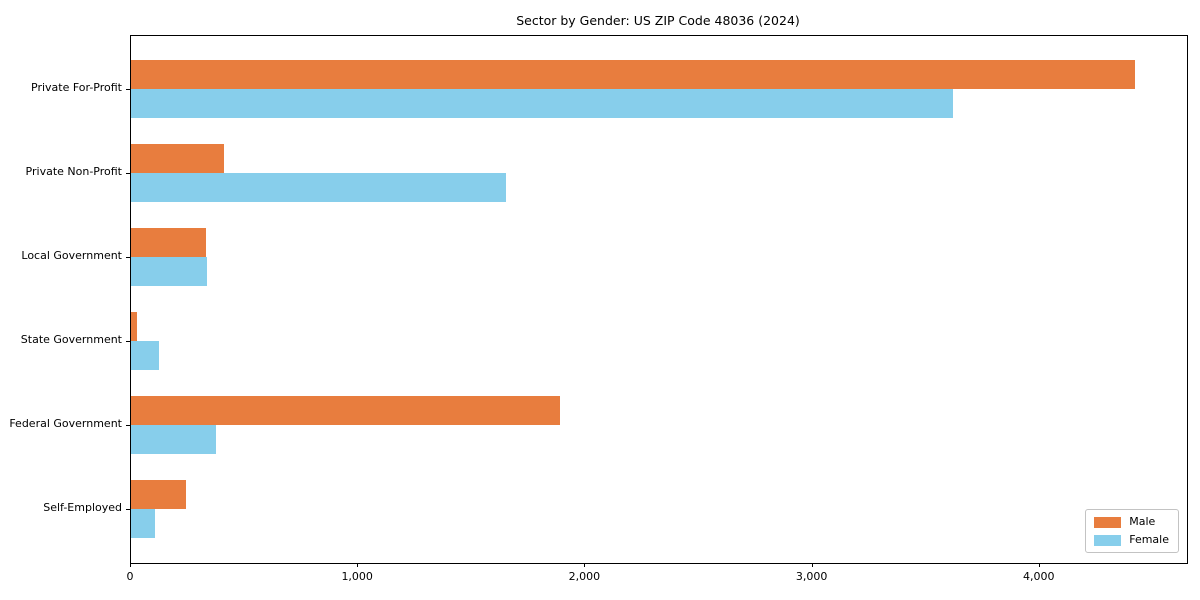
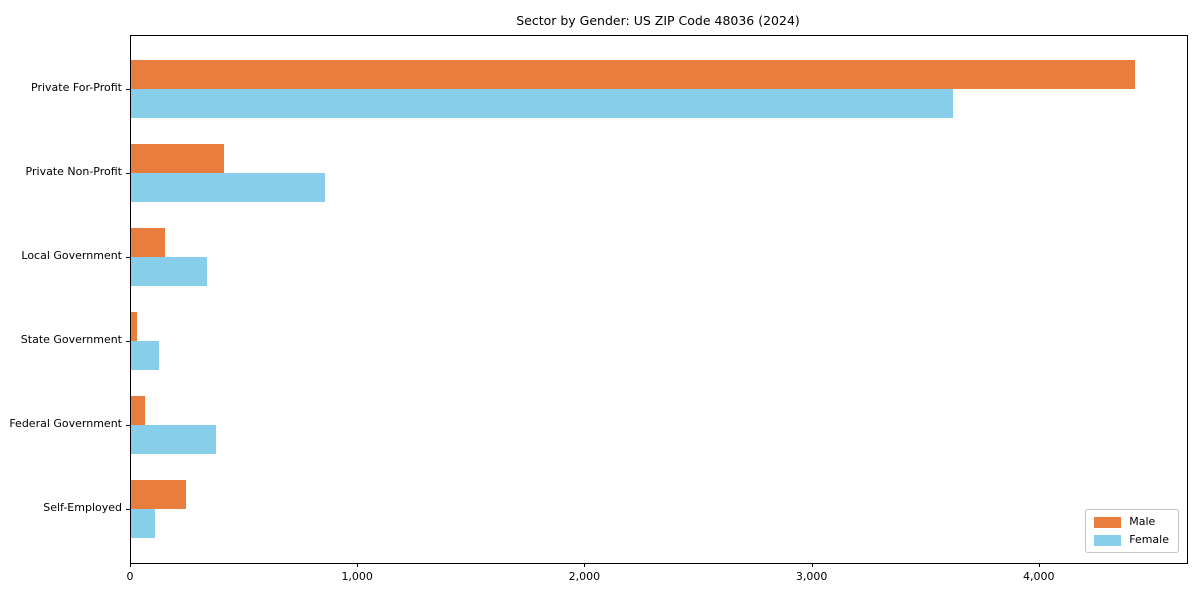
Female/Private Non-Profit: 1650 -> 860
Male/Local Government: 330 -> 150
Male/Federal Government: 1890 -> 60
